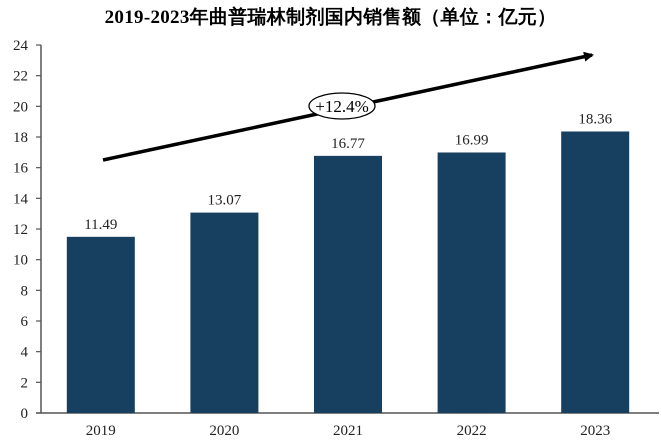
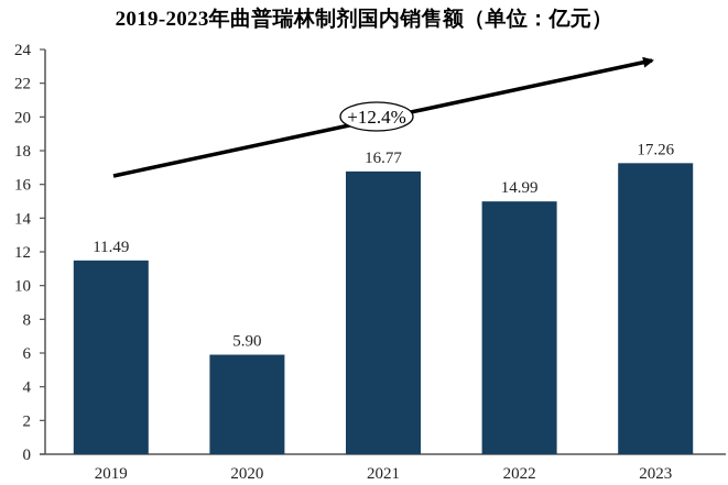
2020: 13.07 -> 5.90
2022: 16.99 -> 14.99
2023: 18.36 -> 17.26
